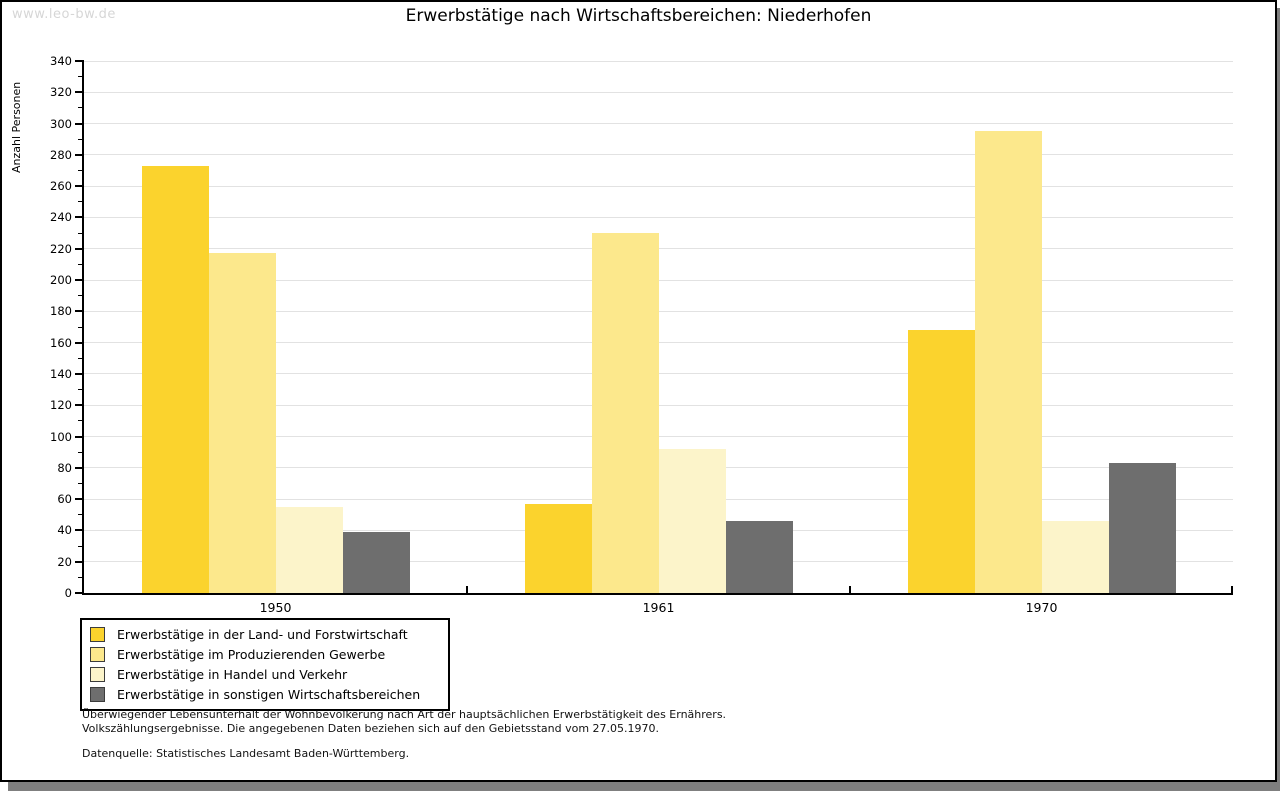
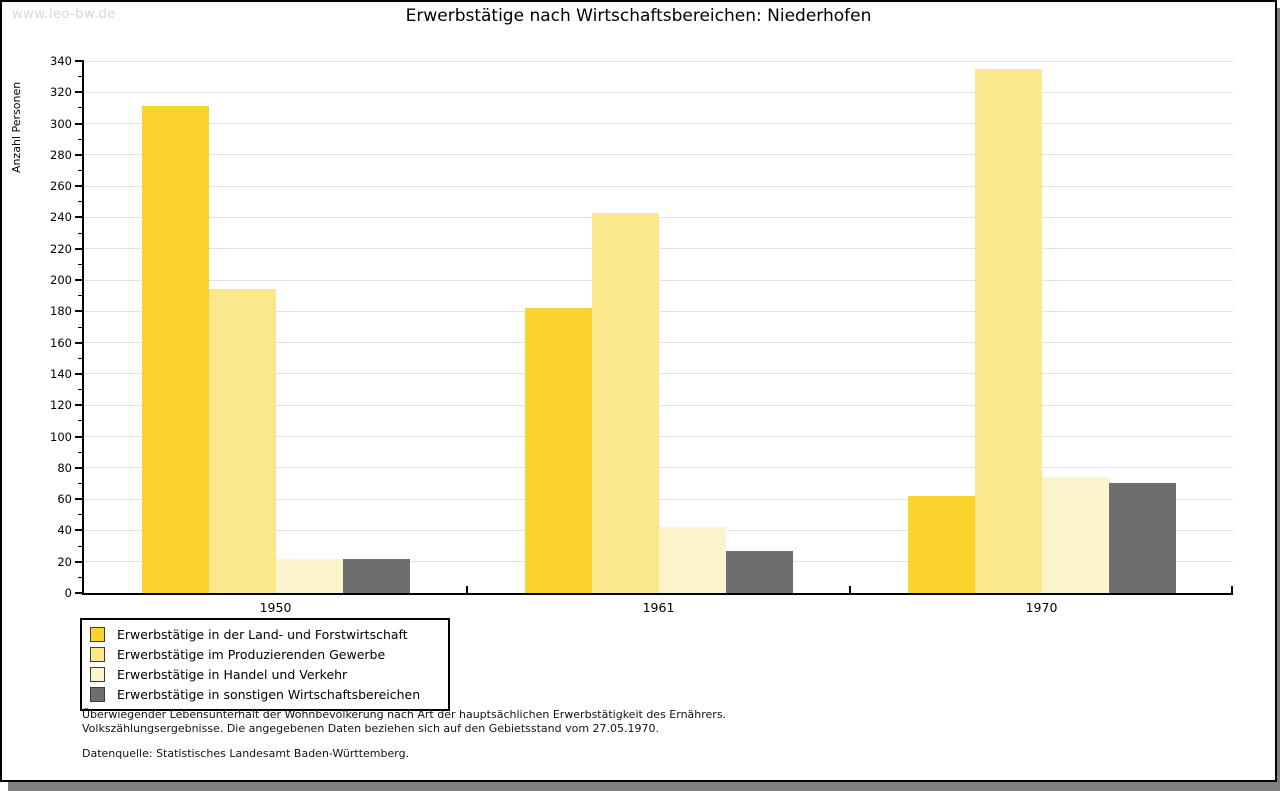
Erwerbstätige in der Land- und Forstwirtschaft/1950: 273 -> 311
Erwerbstätige im Produzierenden Gewerbe/1950: 217 -> 194
Erwerbstätige in Handel und Verkehr/1950: 55 -> 22
Erwerbstätige in sonstigen Wirtschaftsbereichen/1950: 39 -> 22
Erwerbstätige in der Land- und Forstwirtschaft/1961: 57 -> 182
Erwerbstätige im Produzierenden Gewerbe/1961: 230 -> 243
Erwerbstätige in Handel und Verkehr/1961: 92 -> 42
Erwerbstätige in sonstigen Wirtschaftsbereichen/1961: 46 -> 27
Erwerbstätige in der Land- und Forstwirtschaft/1970: 168 -> 62
Erwerbstätige im Produzierenden Gewerbe/1970: 295 -> 335
Erwerbstätige in Handel und Verkehr/1970: 46 -> 74
Erwerbstätige in sonstigen Wirtschaftsbereichen/1970: 83 -> 70
